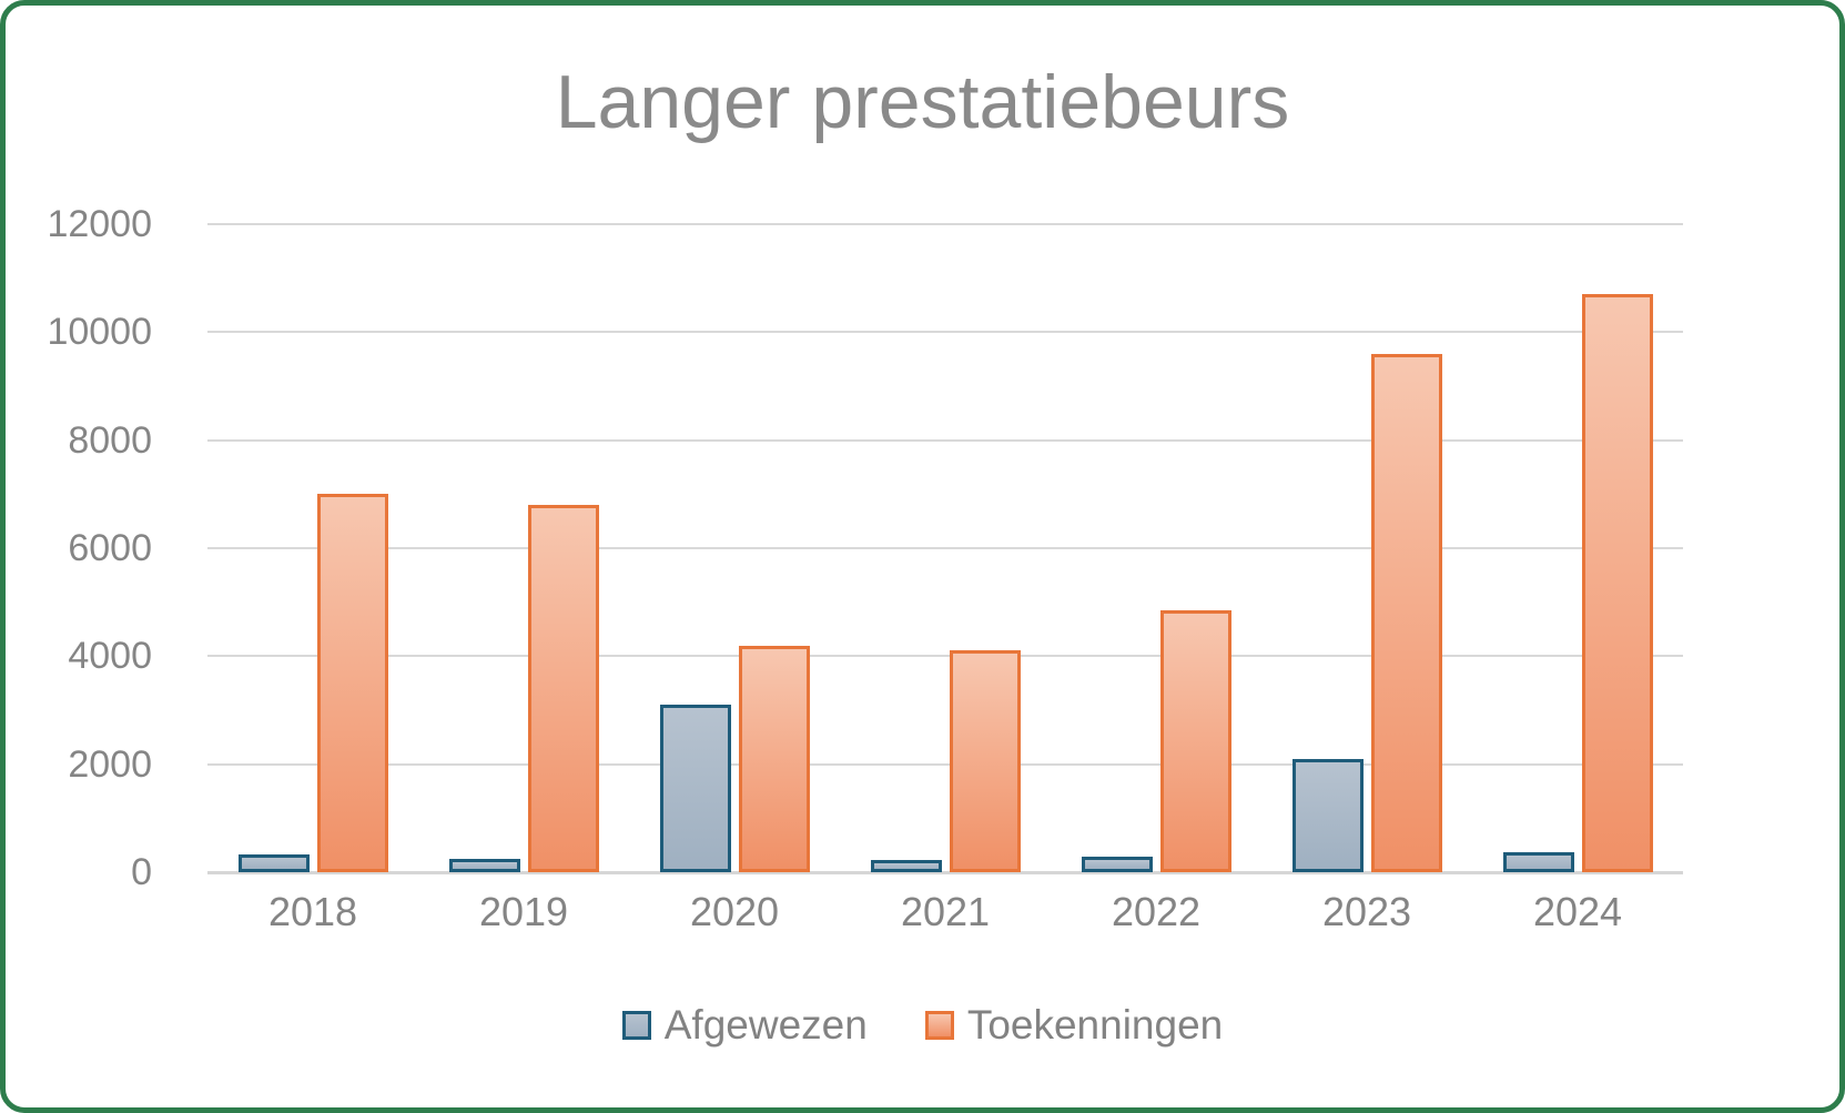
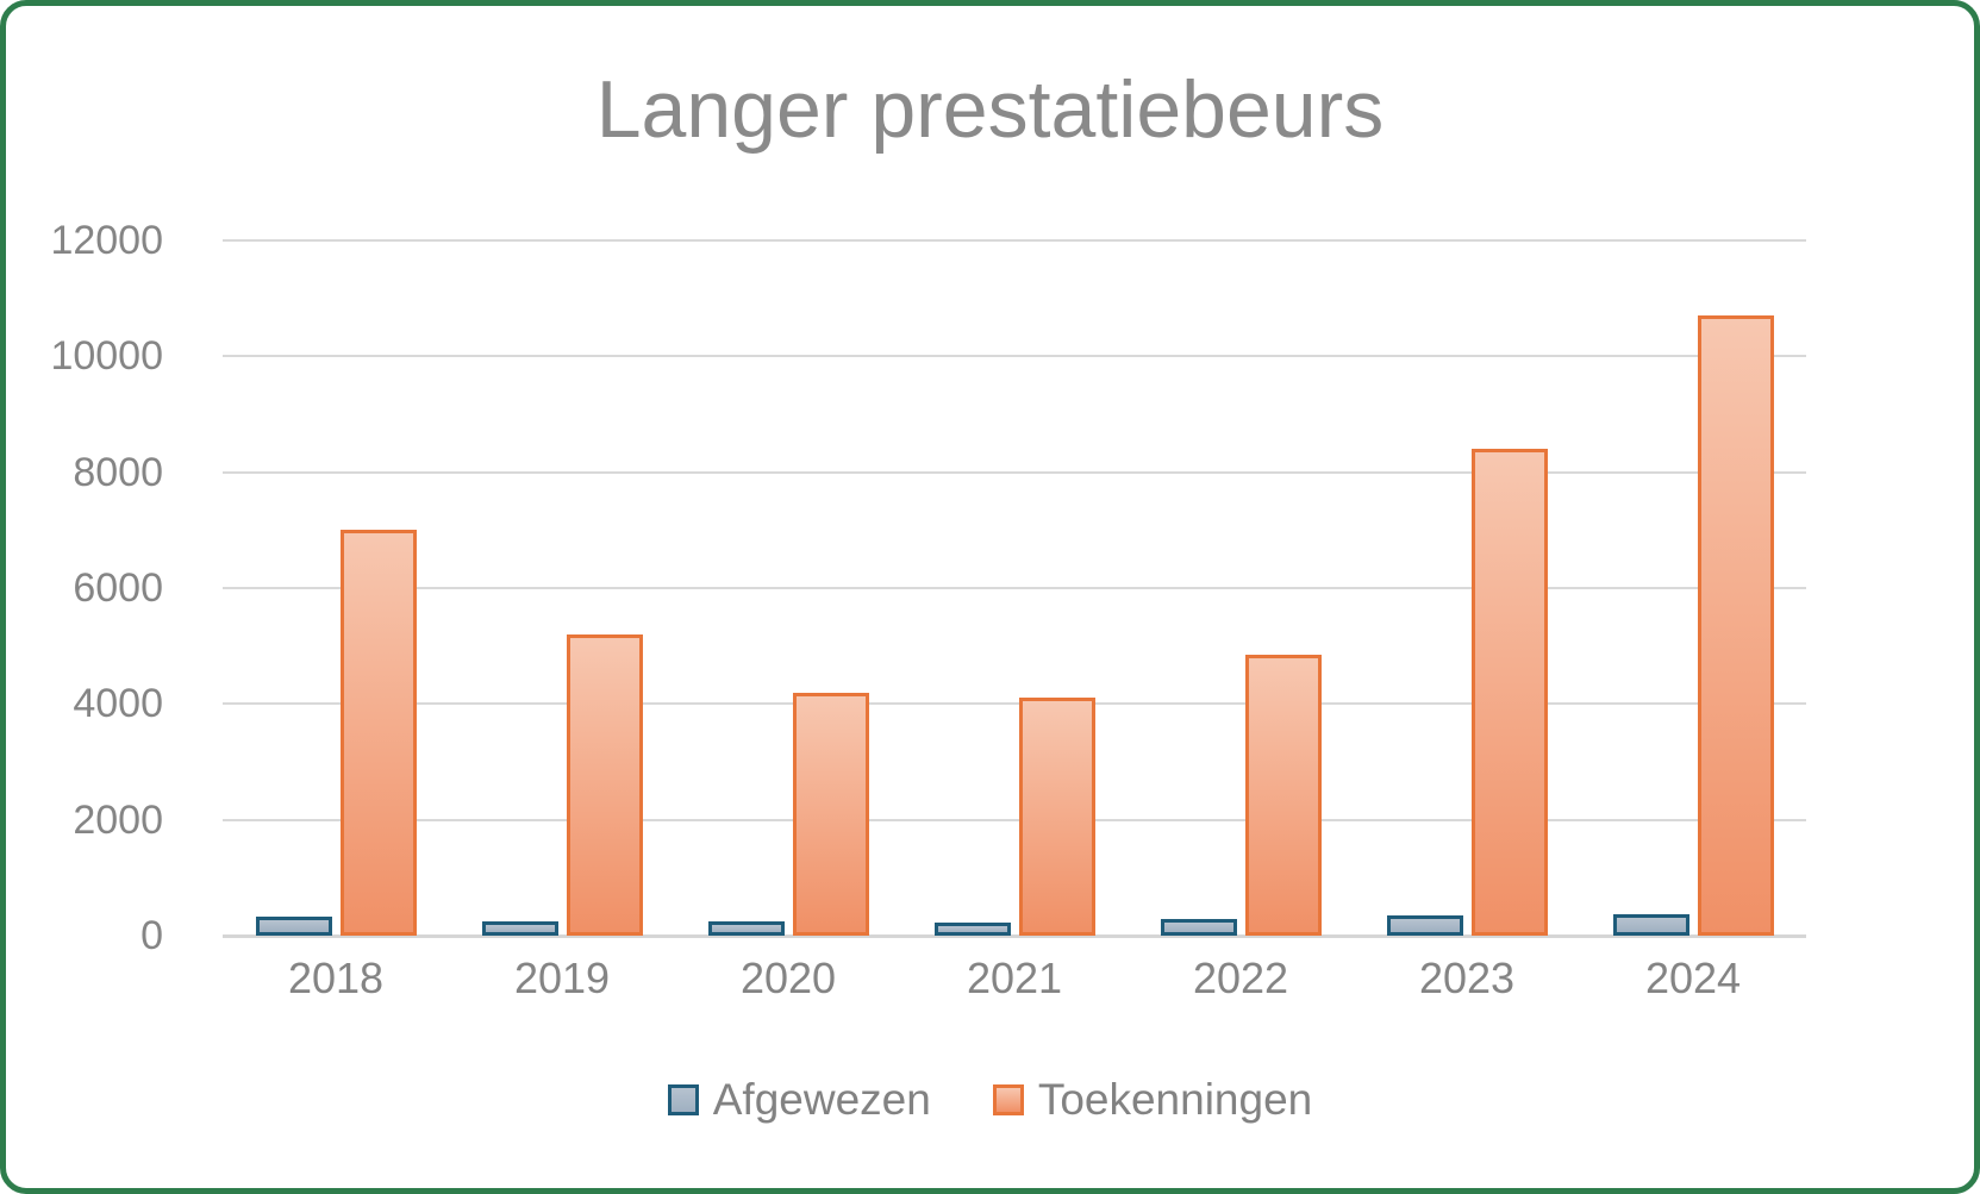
Toekenningen/2019: 6800 -> 5200
Afgewezen/2020: 3100 -> 200
Afgewezen/2023: 2100 -> 300
Toekenningen/2023: 9600 -> 8400
